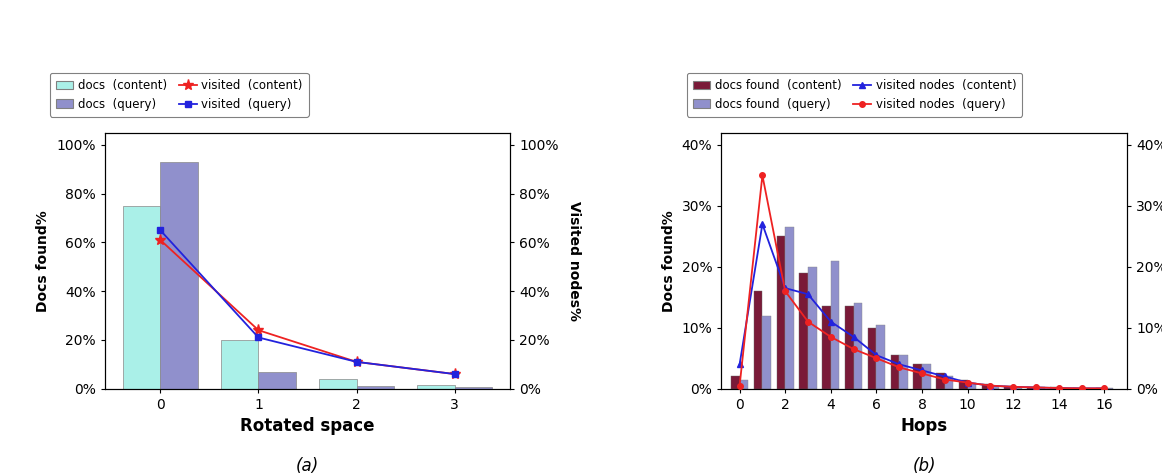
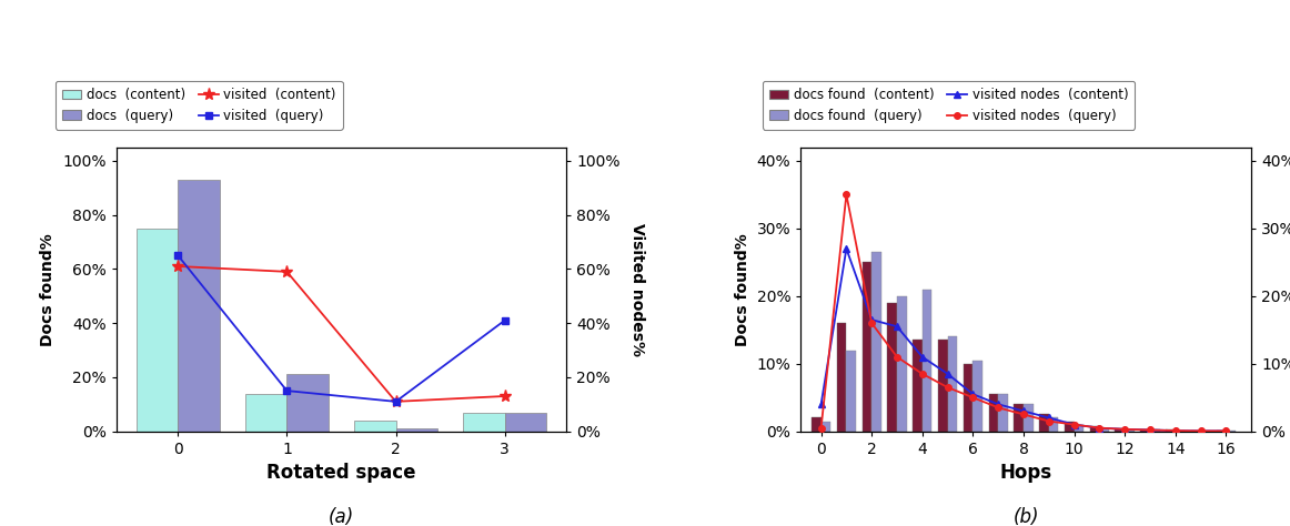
docs (content)/1: 20.0% -> 14.0%
visited (content)/1: 24% -> 59%
visited (query)/1: 21% -> 15%
docs (query)/1: 7.0% -> 21.0%
docs (content)/3: 1.5% -> 7.0%
visited (content)/3: 6% -> 13%
visited (query)/3: 6% -> 41%
docs (query)/3: 0.5% -> 7.0%
